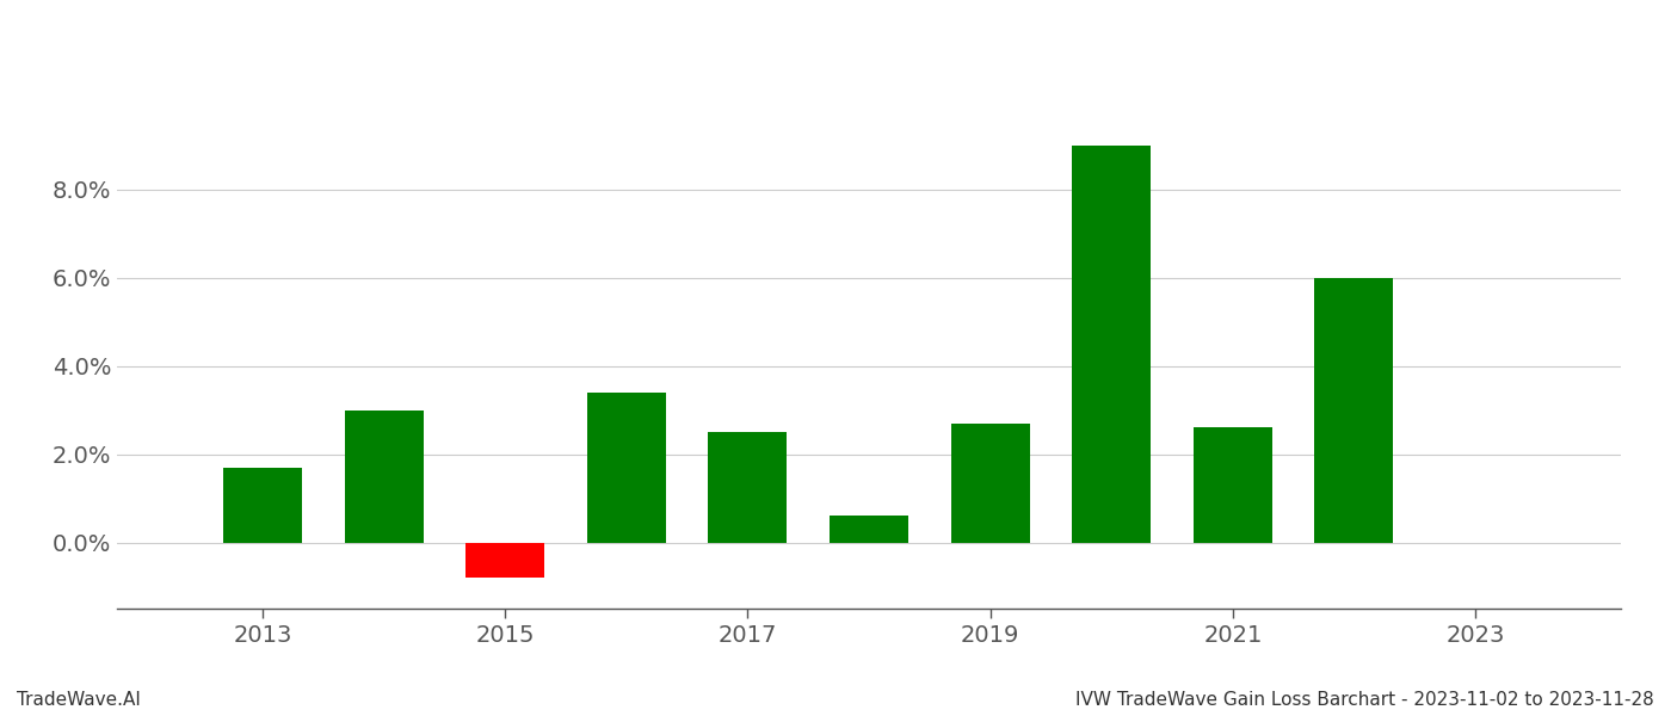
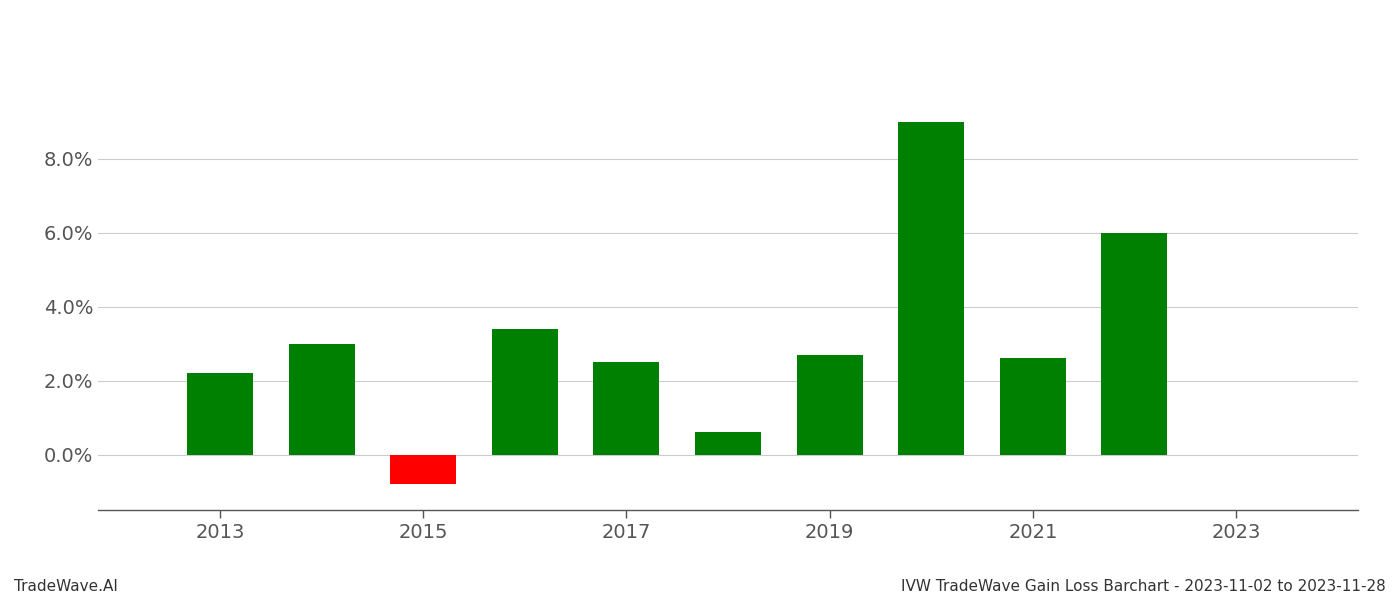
2013: 1.7% -> 2.2%
